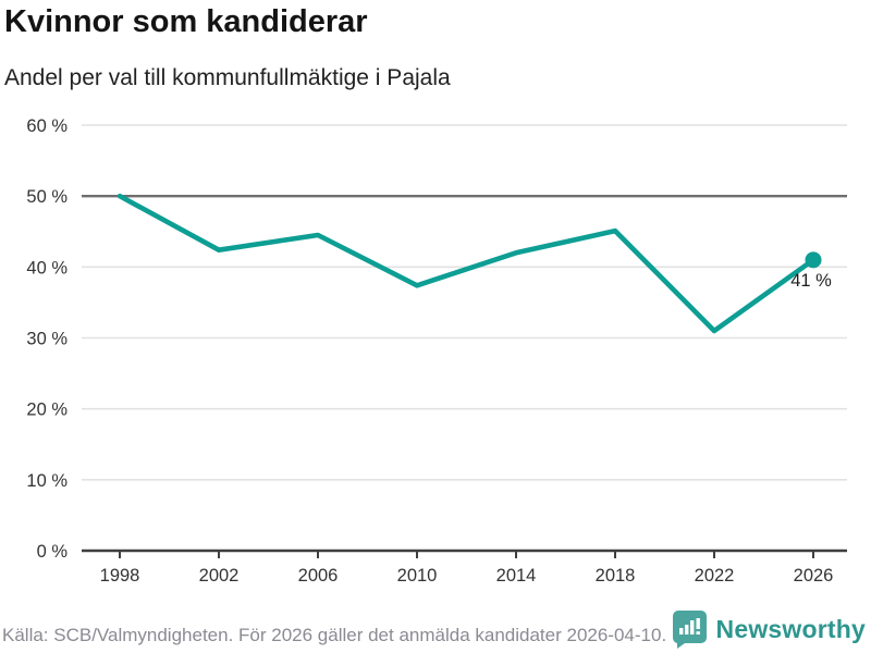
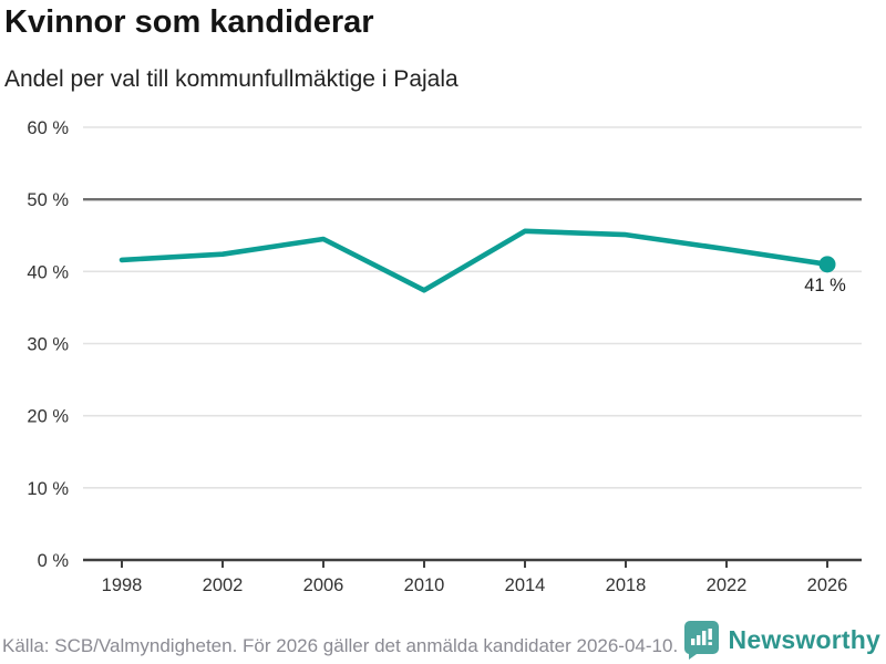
1998: 50% -> 42%
2014: 42% -> 46%
2022: 31% -> 43%
